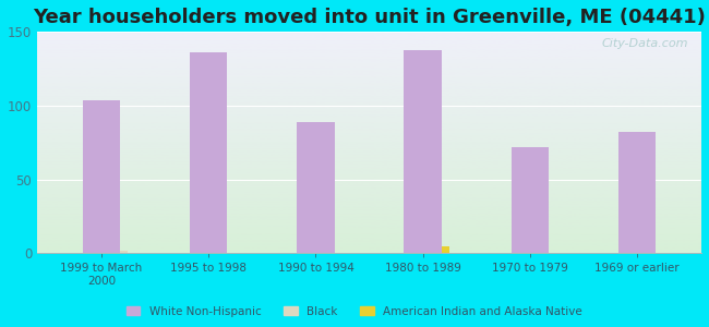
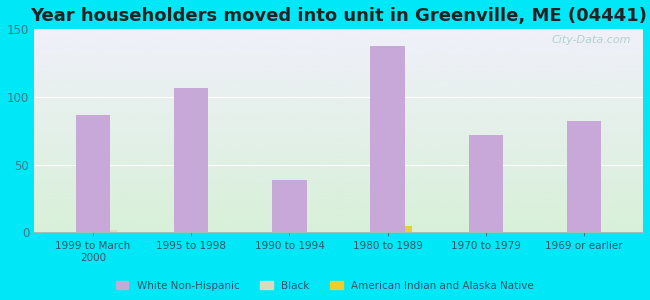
White Non-Hispanic/1999 to March 2000: 104 -> 87
White Non-Hispanic/1995 to 1998: 136 -> 107
White Non-Hispanic/1990 to 1994: 89 -> 39
